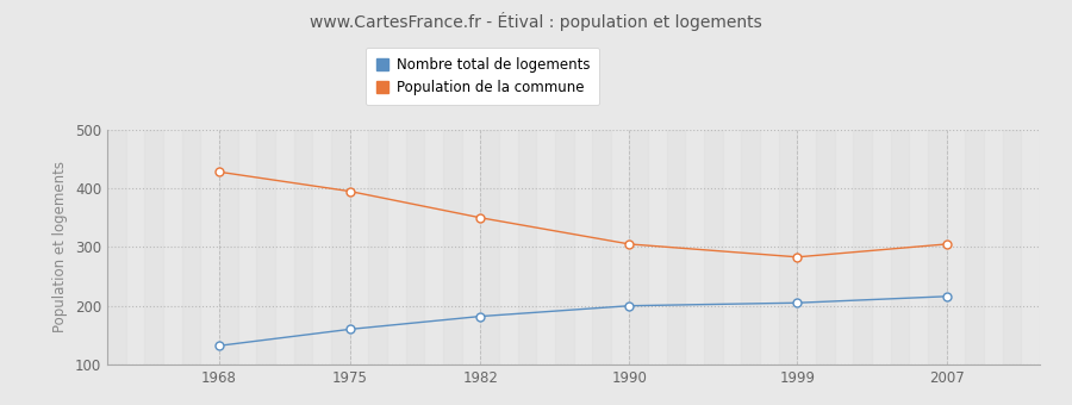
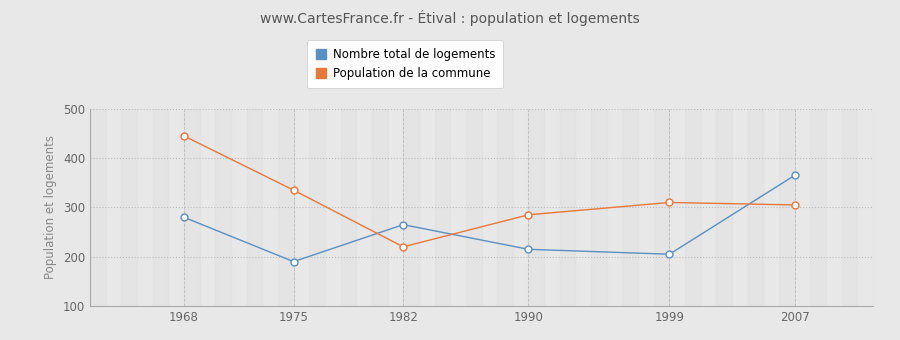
Nombre total de logements/1968: 132 -> 280
Population de la commune/1968: 428 -> 445
Nombre total de logements/1975: 160 -> 190
Population de la commune/1975: 395 -> 335
Nombre total de logements/1982: 182 -> 265
Population de la commune/1982: 350 -> 220
Nombre total de logements/1990: 200 -> 215
Population de la commune/1990: 305 -> 285
Population de la commune/1999: 283 -> 310
Nombre total de logements/2007: 216 -> 365
